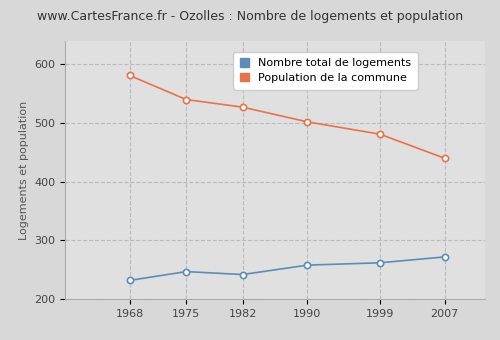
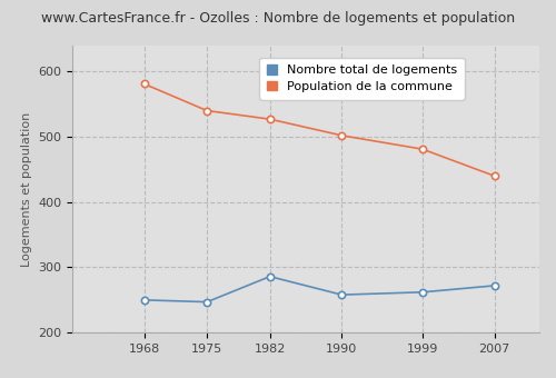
Nombre total de logements/1968: 232 -> 250
Nombre total de logements/1982: 242 -> 286
